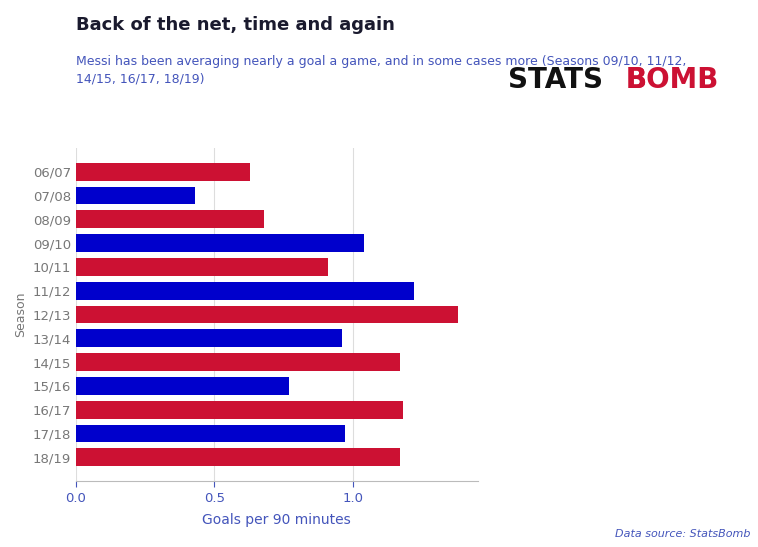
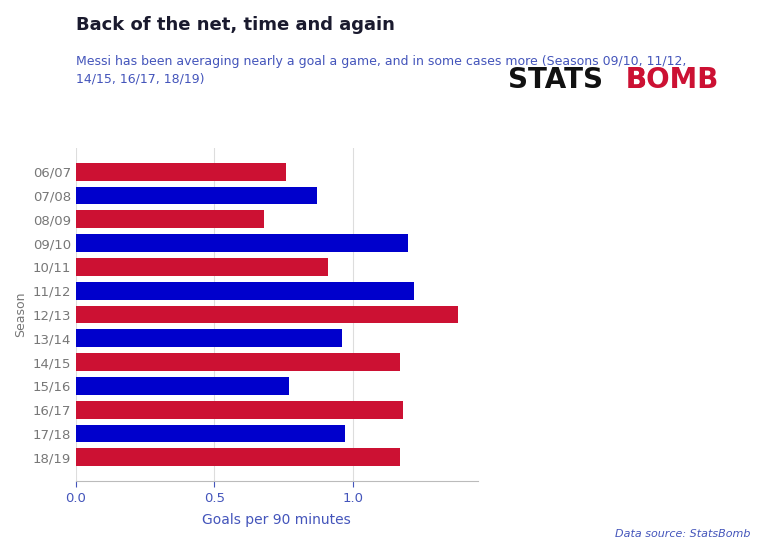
06/07: 0.63 -> 0.76
07/08: 0.43 -> 0.87
09/10: 1.04 -> 1.20
